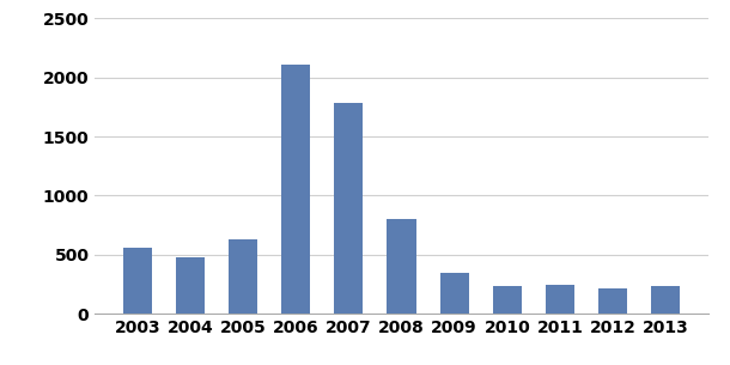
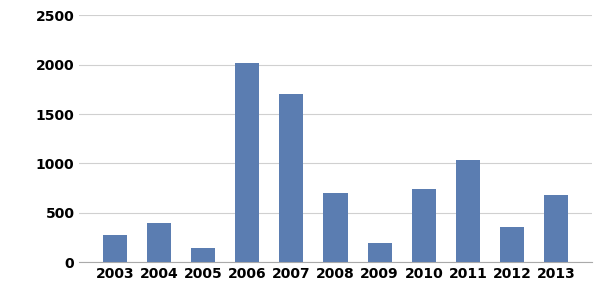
2003: 560 -> 280
2004: 480 -> 400
2005: 630 -> 140
2006: 2110 -> 2020
2007: 1780 -> 1700
2008: 800 -> 700
2009: 350 -> 200
2010: 240 -> 740
2011: 250 -> 1040
2012: 220 -> 360
2013: 240 -> 680
